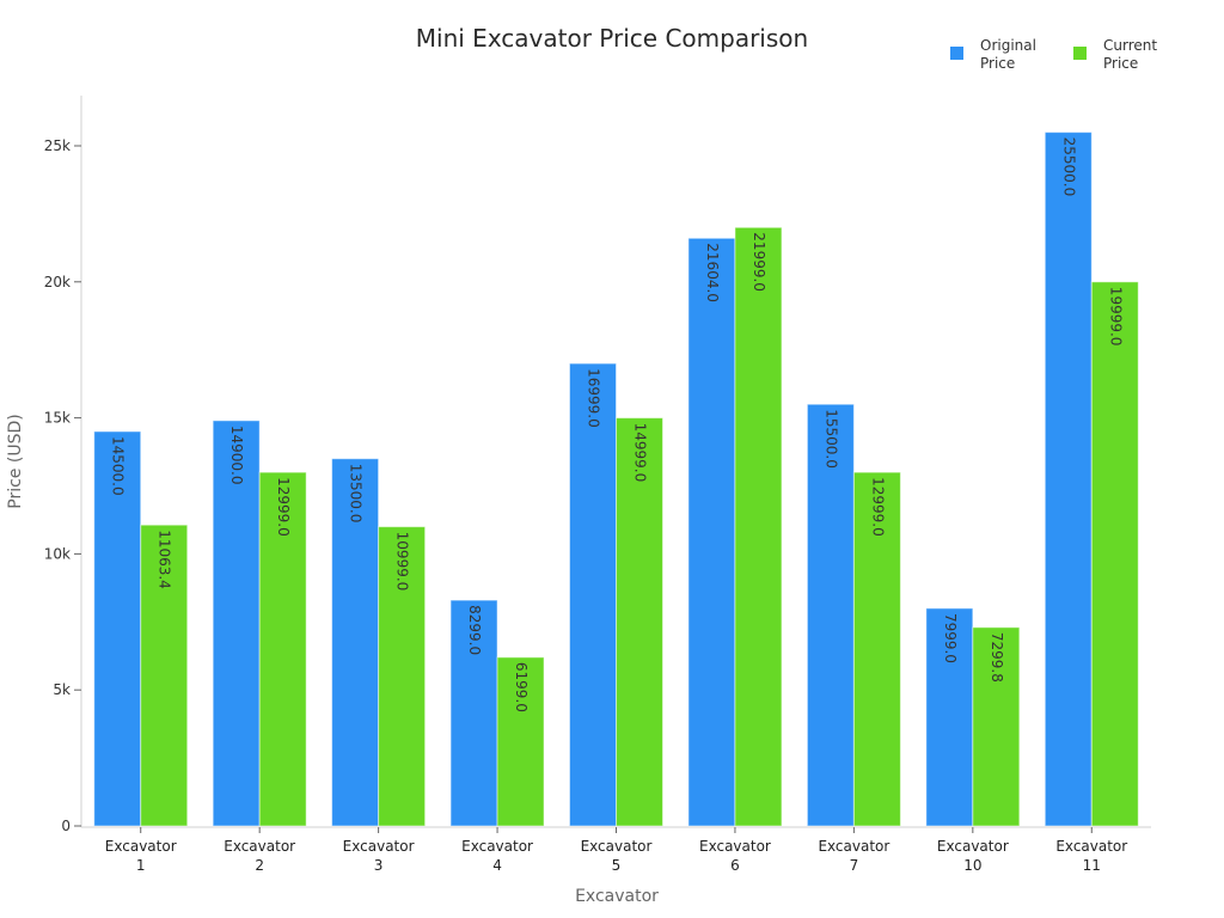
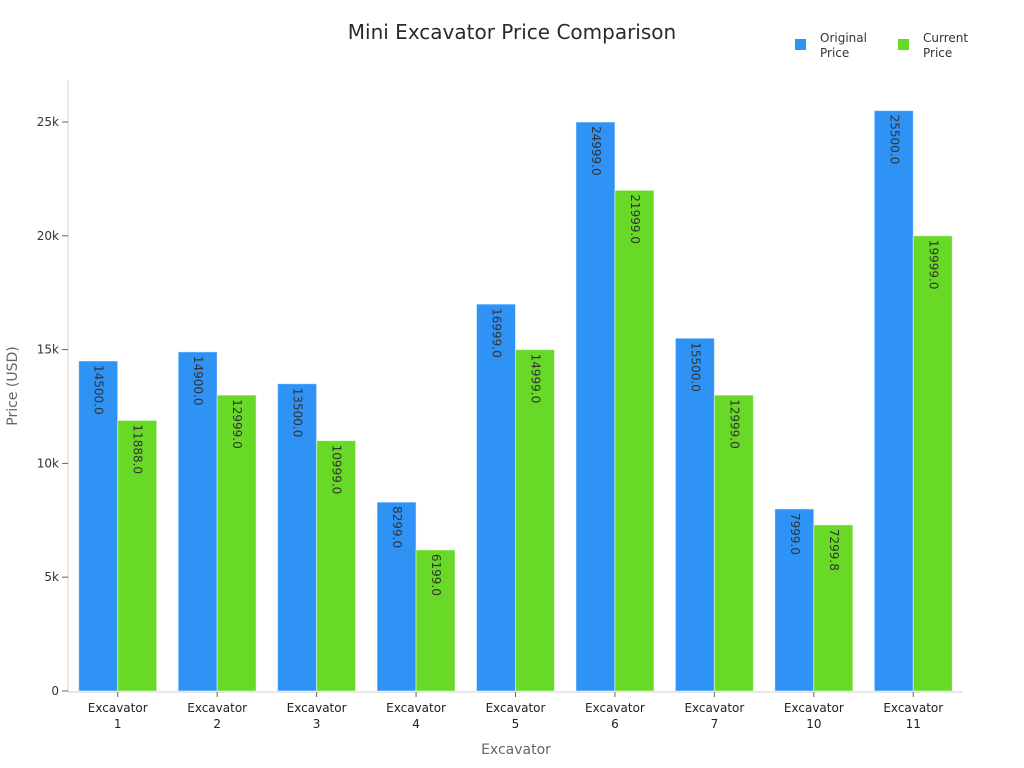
Current Price/Excavator 1: 11063.4 -> 11888.0
Original Price/Excavator 6: 21604.0 -> 24999.0
